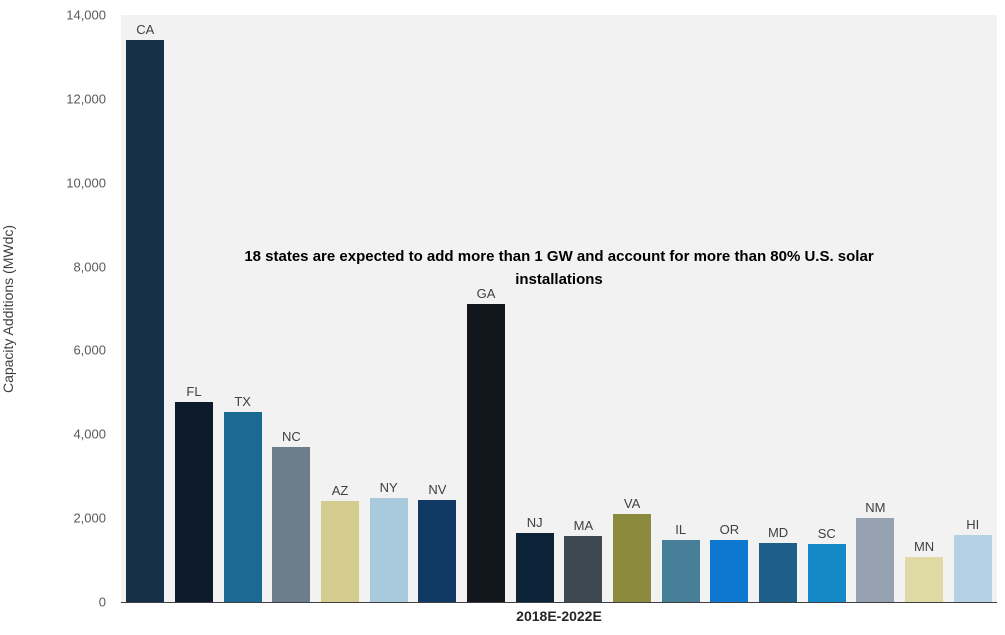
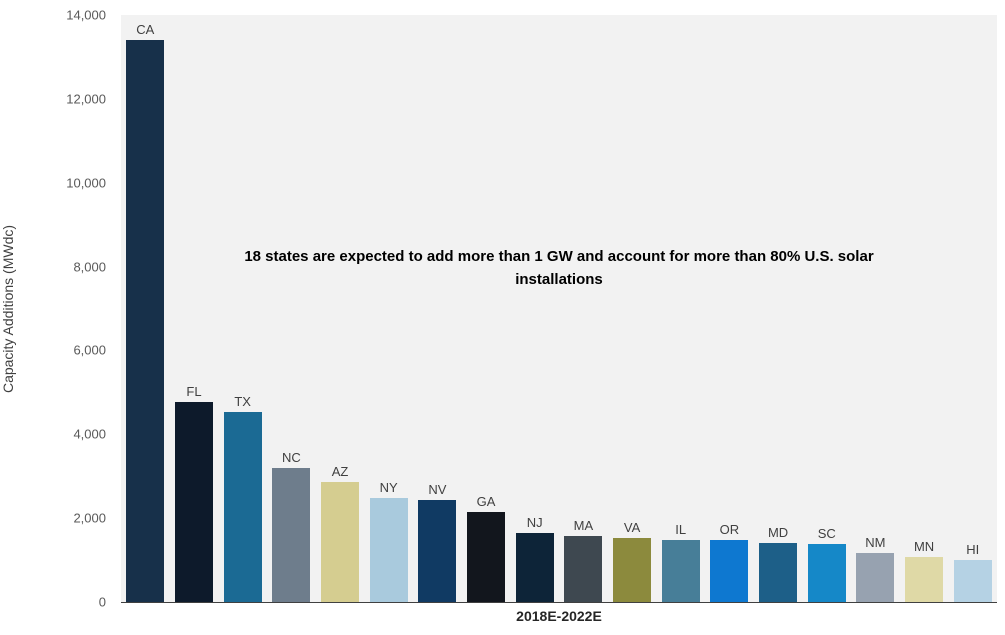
NC: 3700 -> 3200
AZ: 2400 -> 2900
GA: 7100 -> 2200
VA: 2100 -> 1500
NM: 2000 -> 1200
HI: 1600 -> 1000
